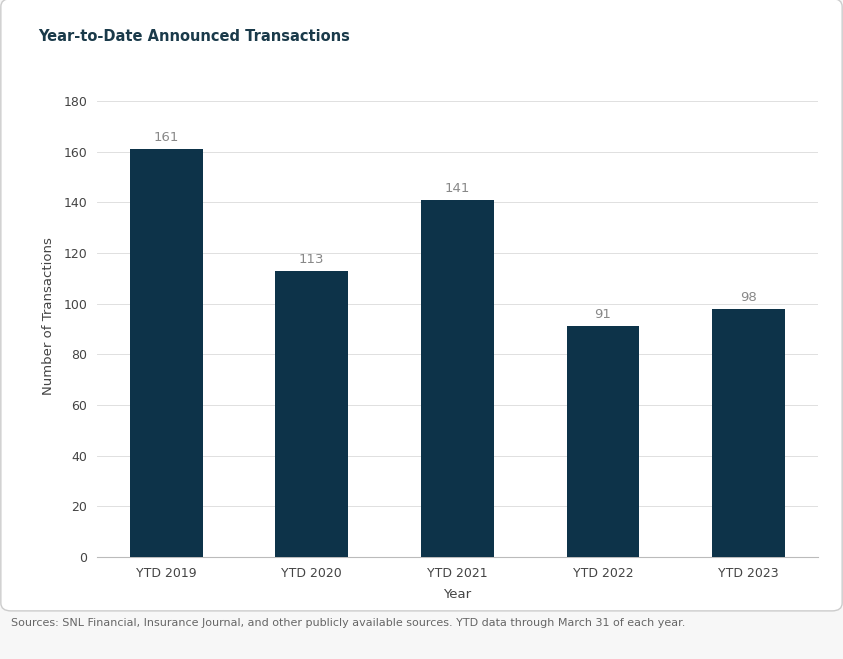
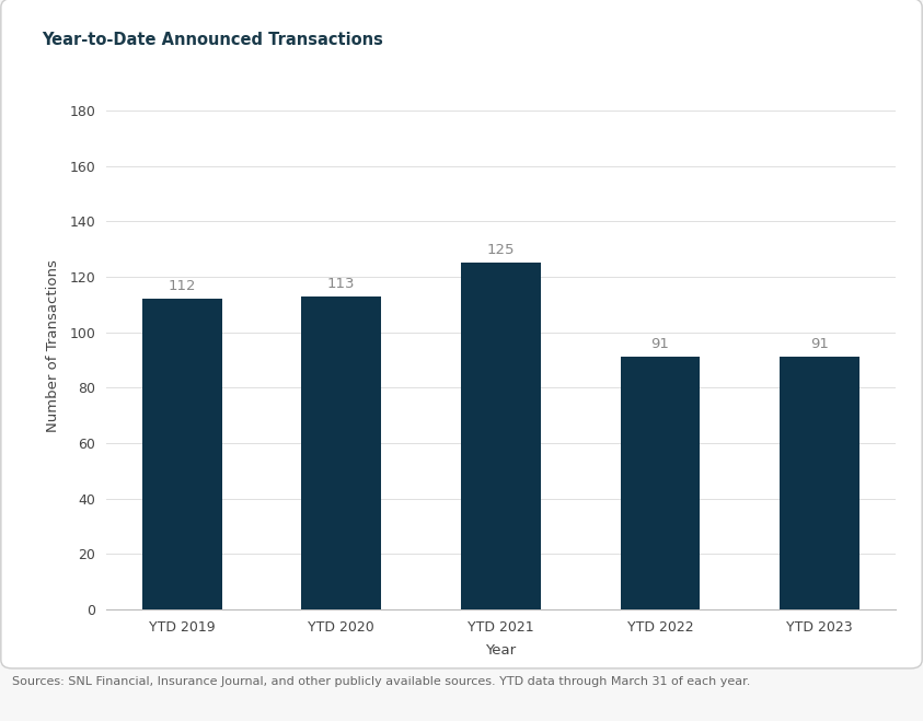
YTD 2019: 161 -> 112
YTD 2021: 141 -> 125
YTD 2023: 98 -> 91
